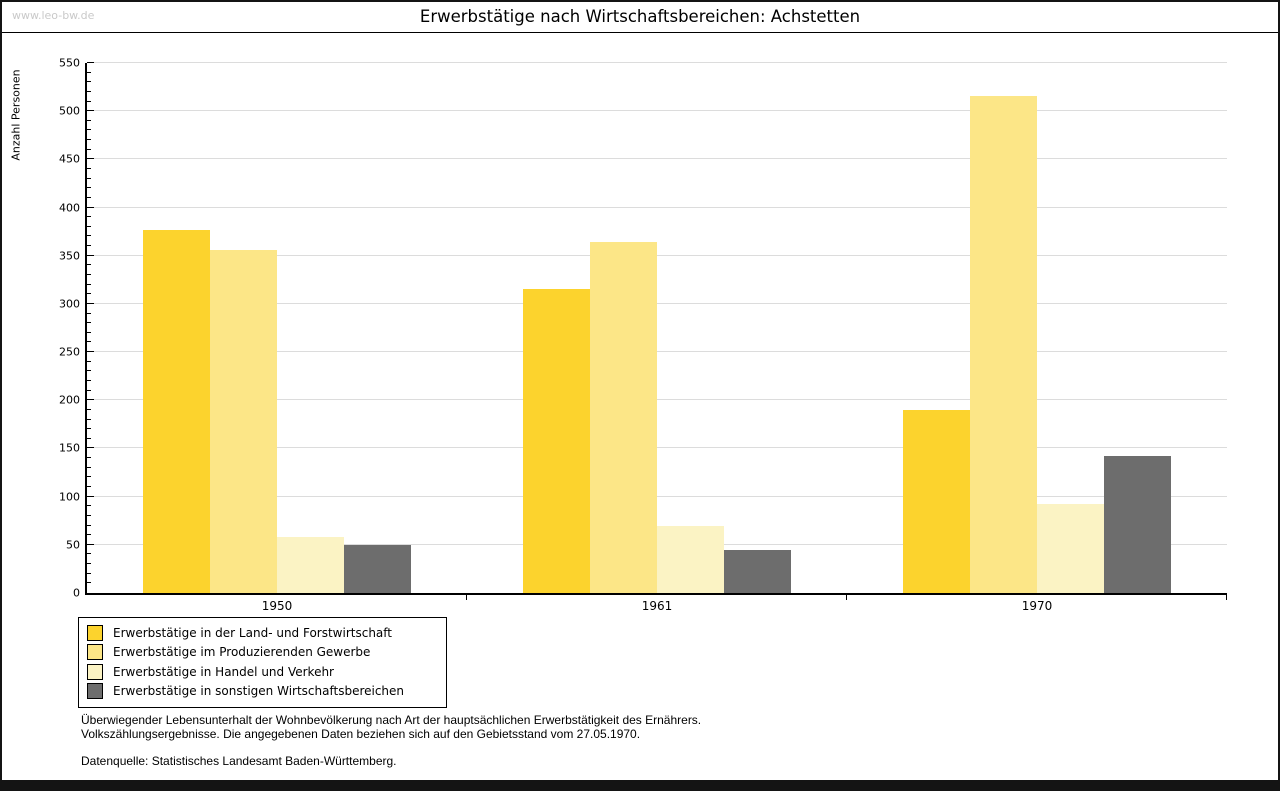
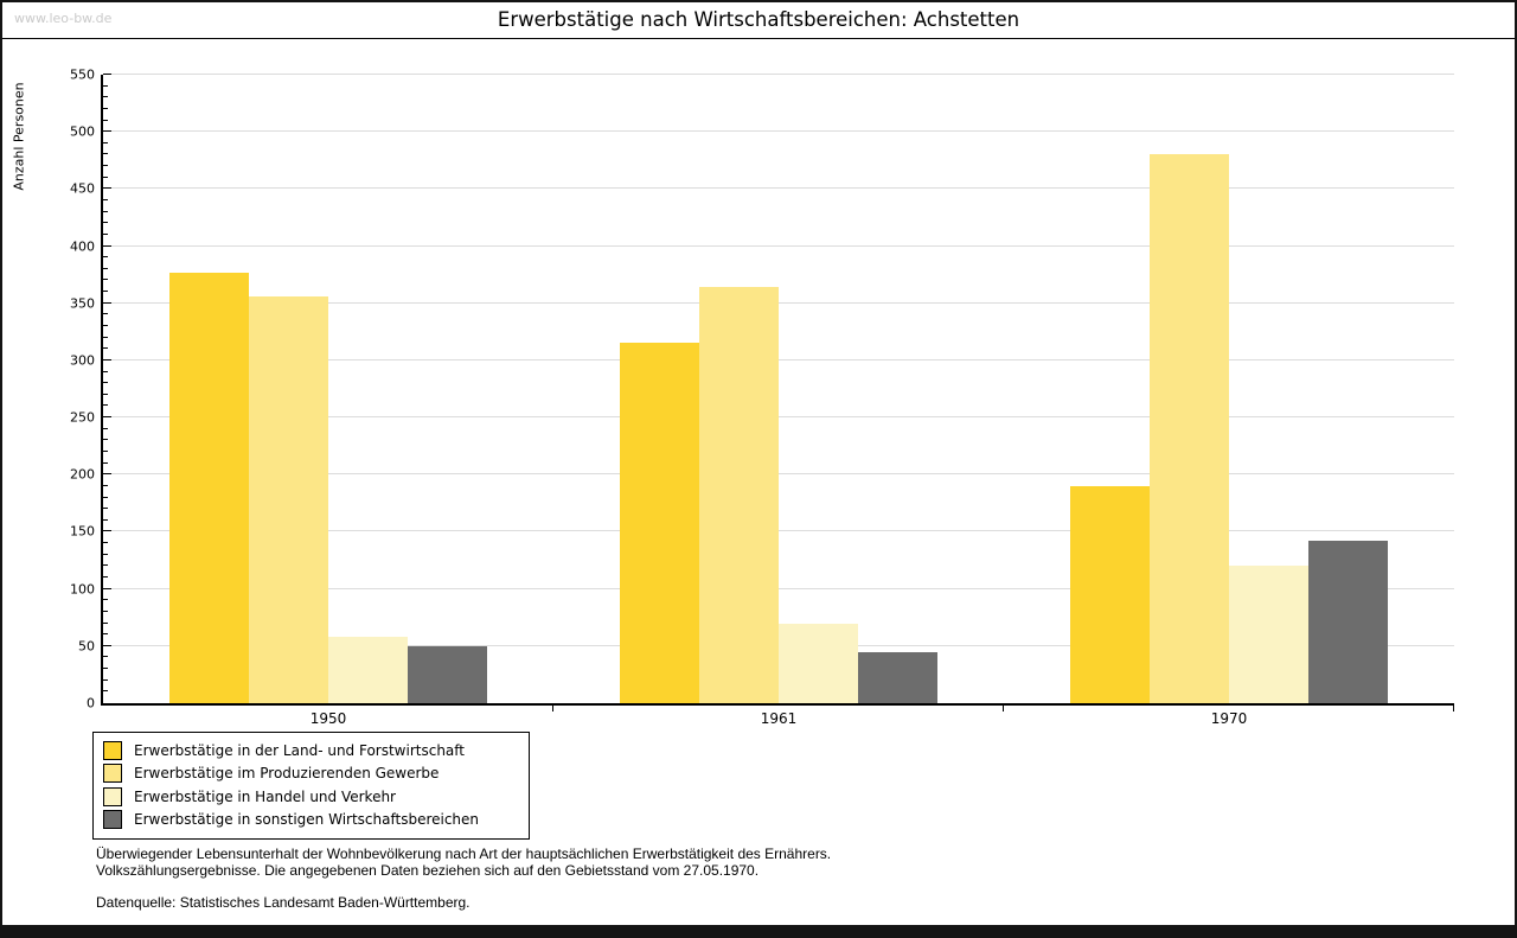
Erwerbstätige im Produzierenden Gewerbe/1970: 520 -> 480
Erwerbstätige in Handel und Verkehr/1970: 90 -> 120
